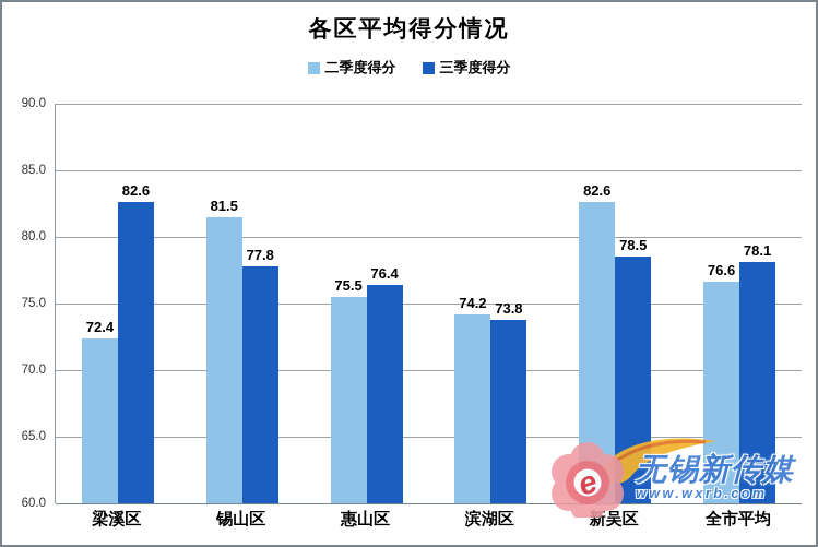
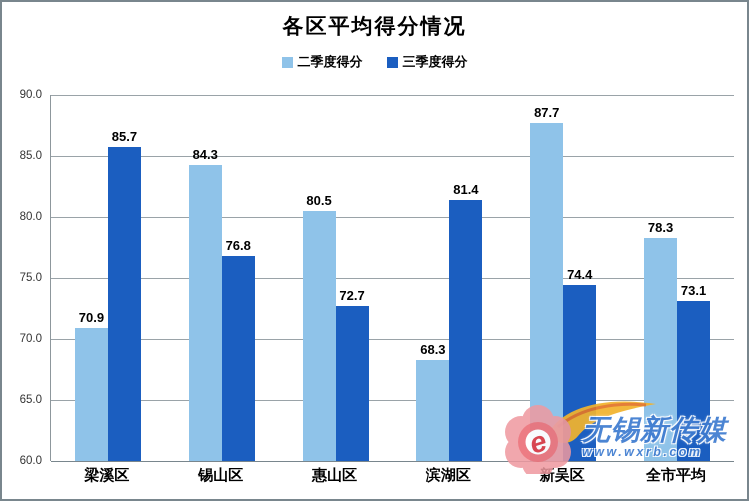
二季度得分/梁溪区: 72.4 -> 70.9
三季度得分/梁溪区: 82.6 -> 85.7
二季度得分/锡山区: 81.5 -> 84.3
三季度得分/锡山区: 77.8 -> 76.8
二季度得分/惠山区: 75.5 -> 80.5
三季度得分/惠山区: 76.4 -> 72.7
二季度得分/滨湖区: 74.2 -> 68.3
三季度得分/滨湖区: 73.8 -> 81.4
二季度得分/新吴区: 82.6 -> 87.7
三季度得分/新吴区: 78.5 -> 74.4
二季度得分/全市平均: 76.6 -> 78.3
三季度得分/全市平均: 78.1 -> 73.1
